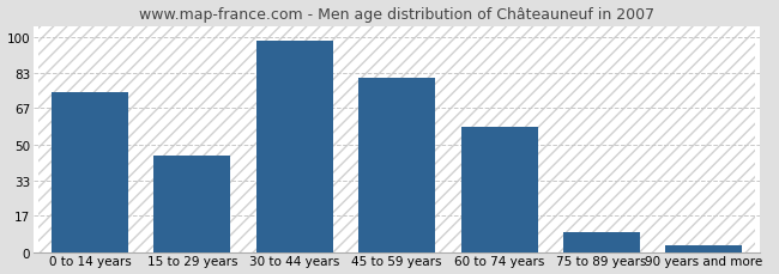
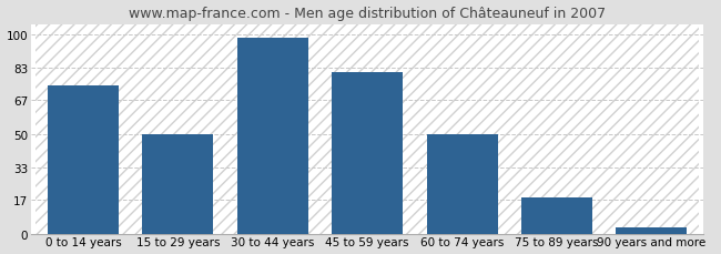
15 to 29 years: 45 -> 50
60 to 74 years: 58 -> 50
75 to 89 years: 9 -> 18
